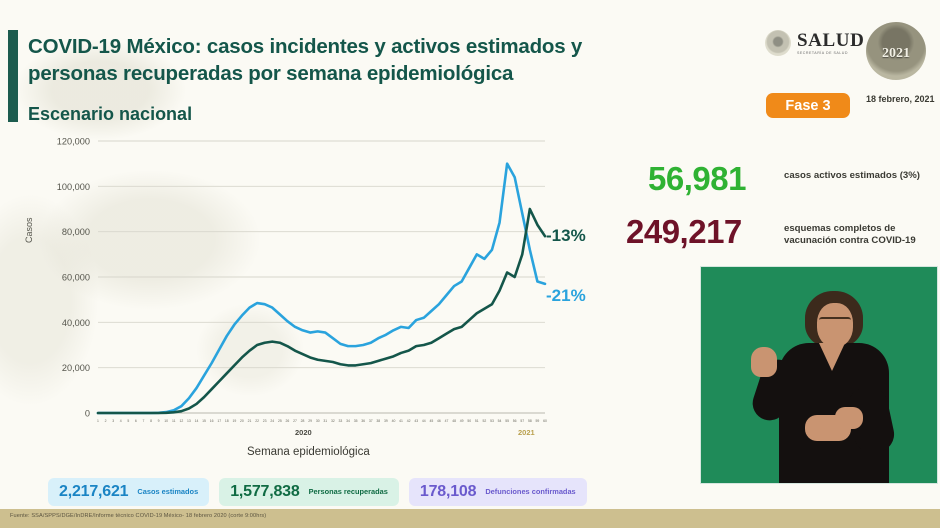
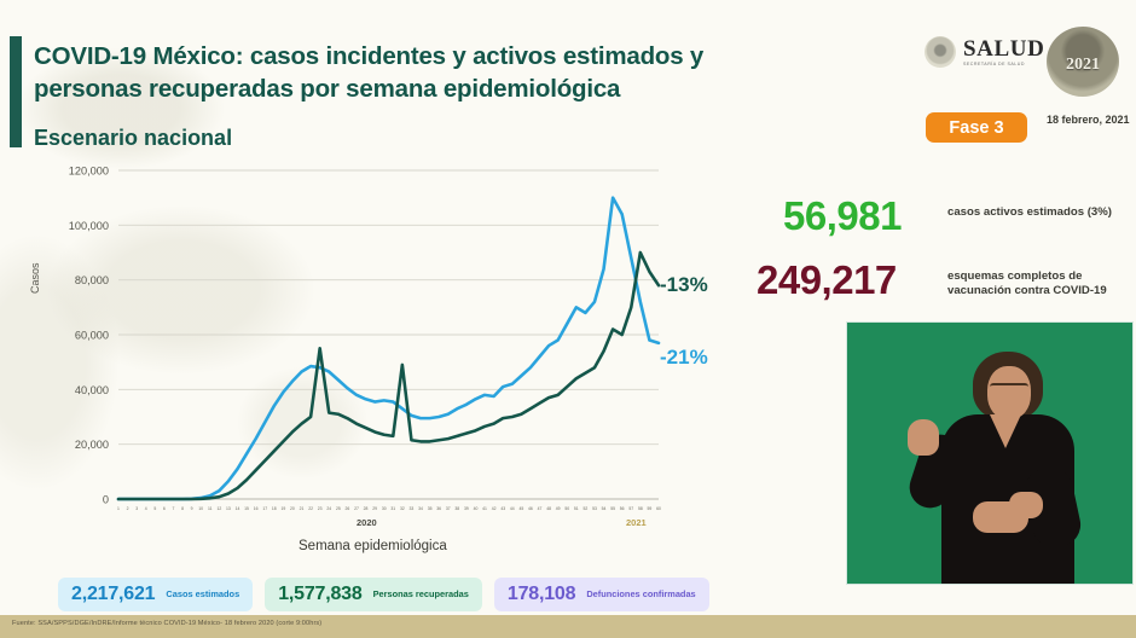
Personas recuperadas/23: 31000 -> 55000
Personas recuperadas/32: 22000 -> 49000
